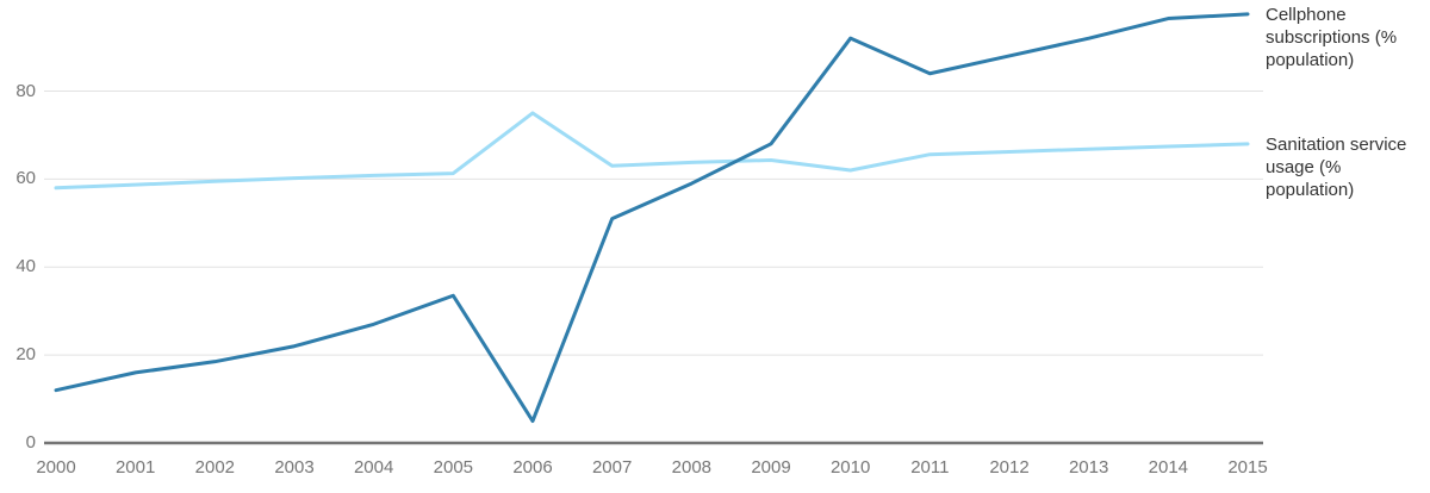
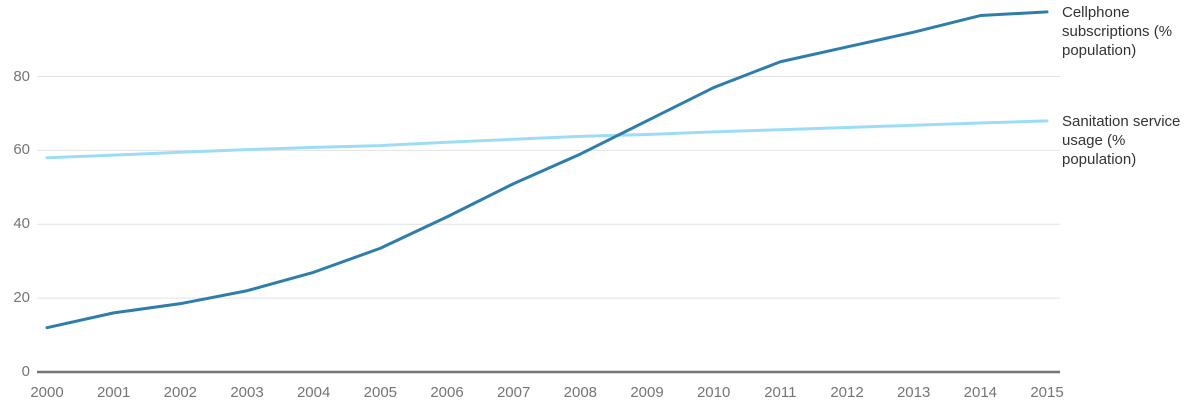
Cellphone subscriptions (% population)/2006: 5 -> 42
Sanitation service usage (% population)/2006: 75 -> 62
Cellphone subscriptions (% population)/2010: 92 -> 77
Sanitation service usage (% population)/2010: 62 -> 65
